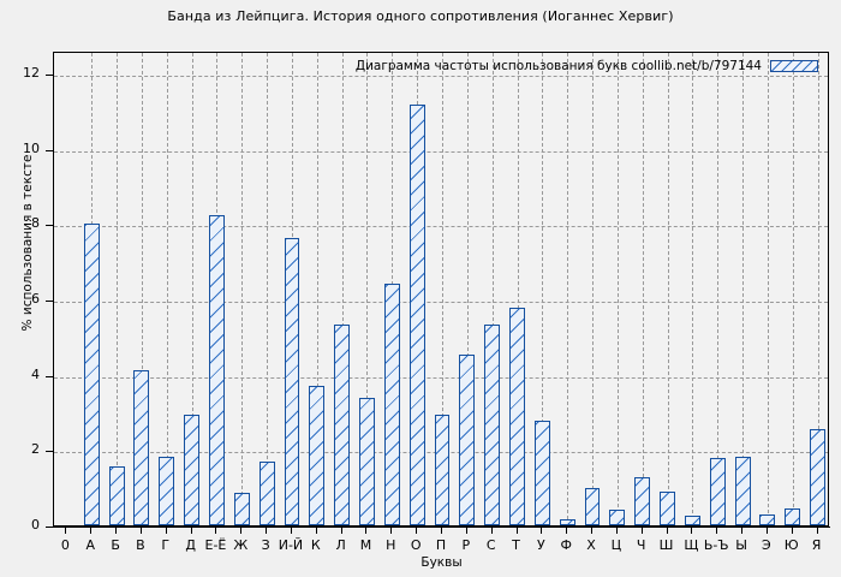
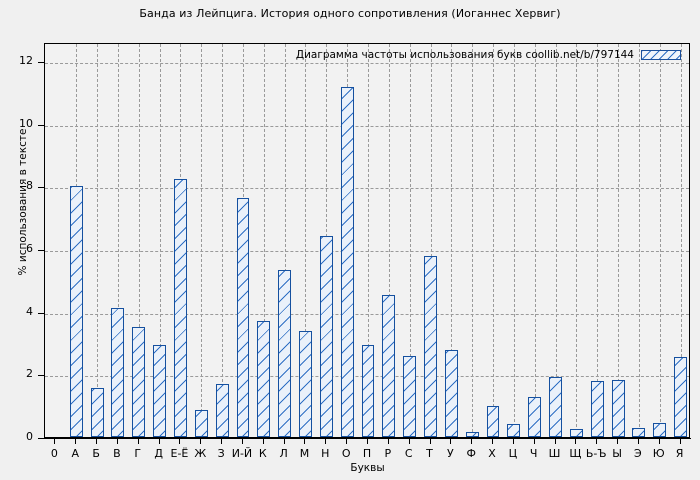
Г: 1.8 -> 3.5
С: 5.3 -> 2.6
Ш: 0.9 -> 1.9
